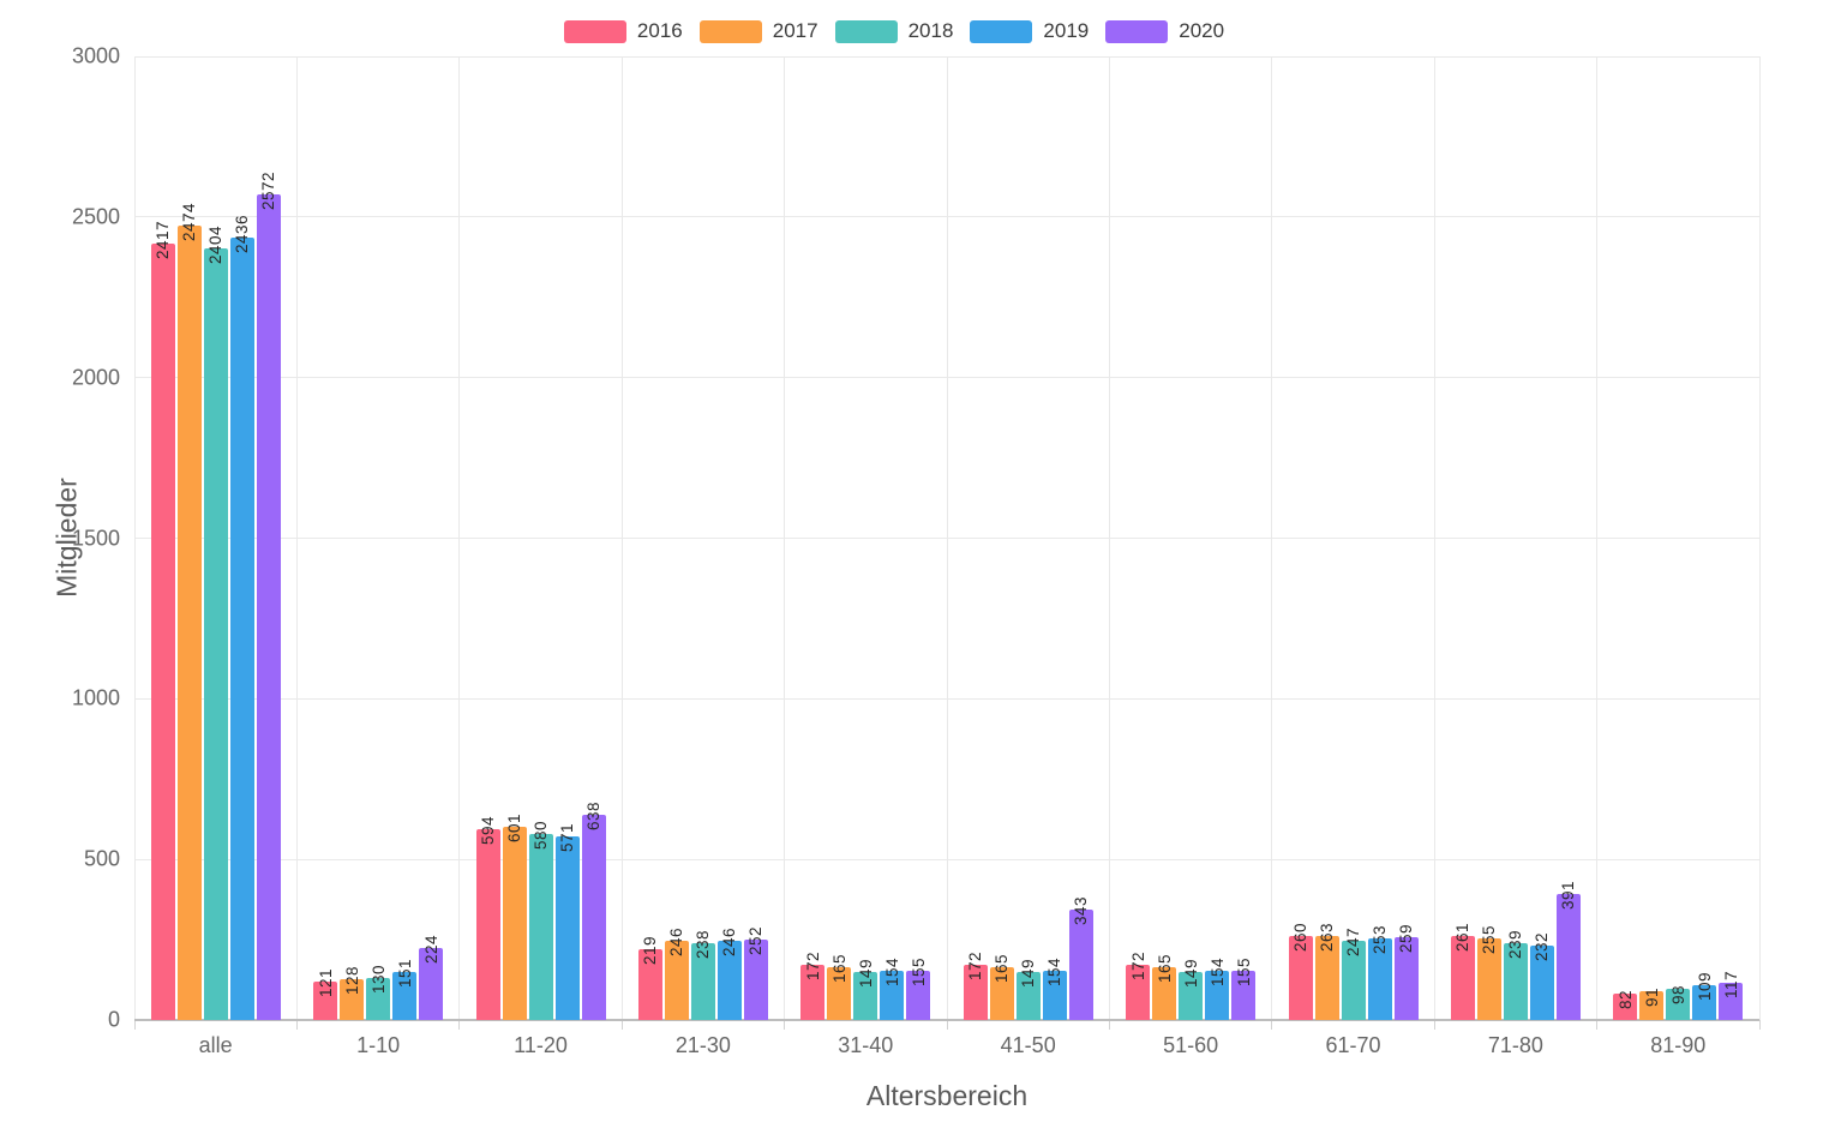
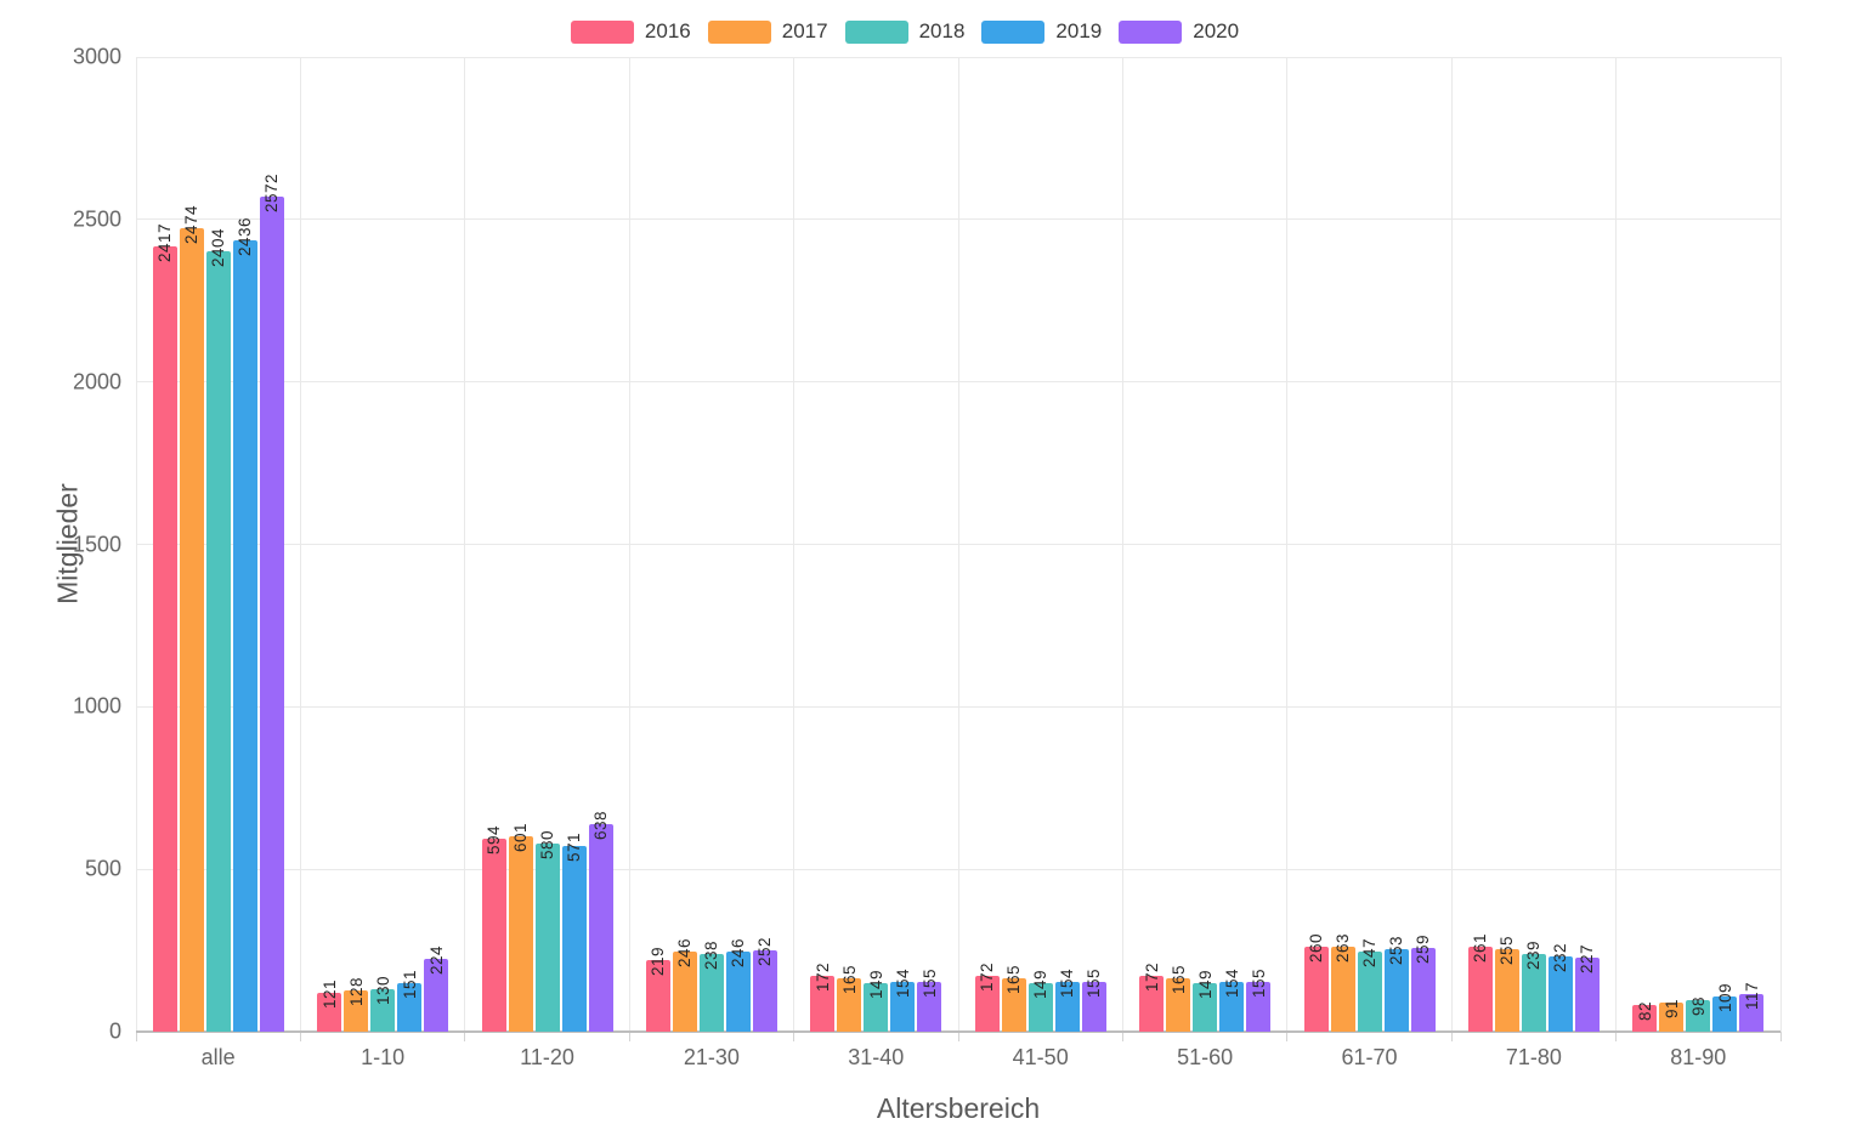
2020/41-50: 343 -> 155
2020/71-80: 391 -> 227
